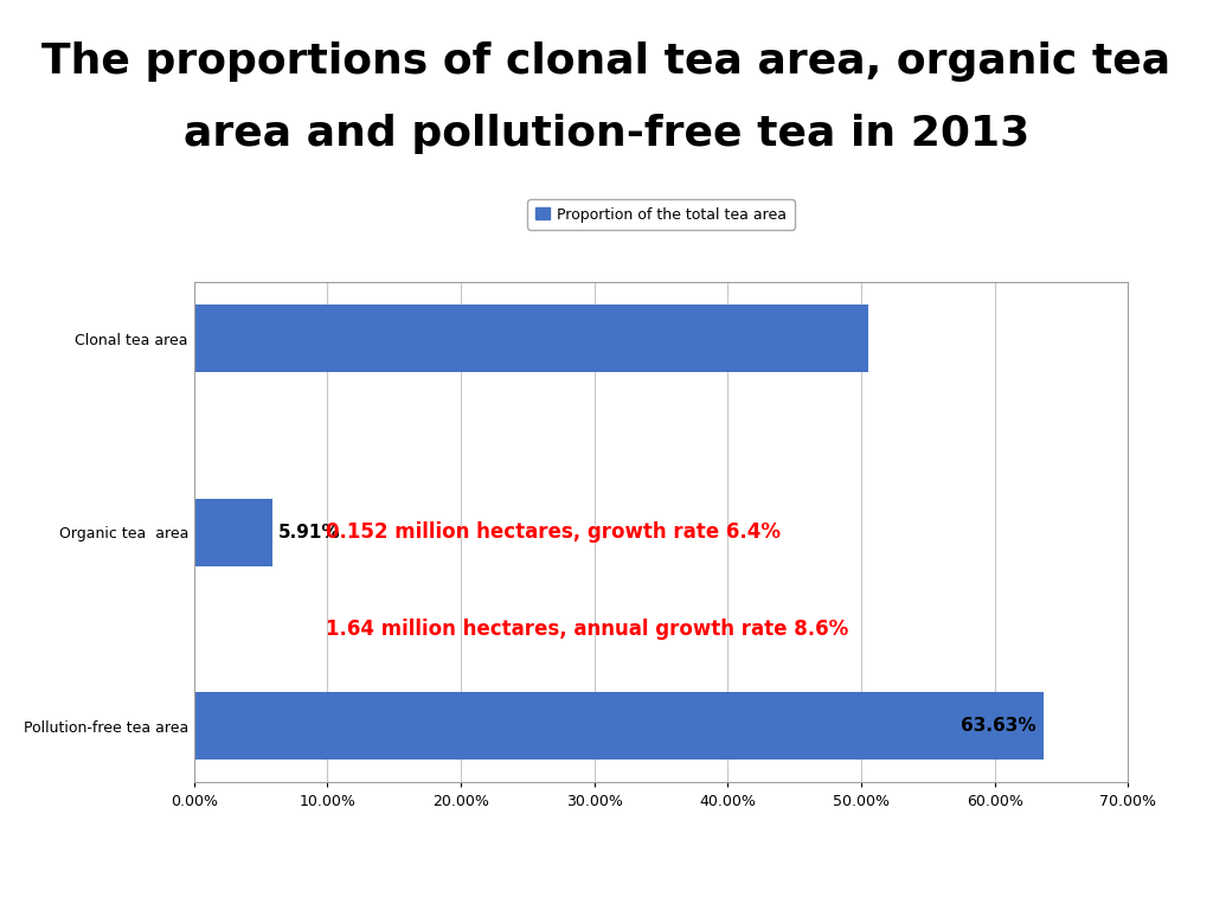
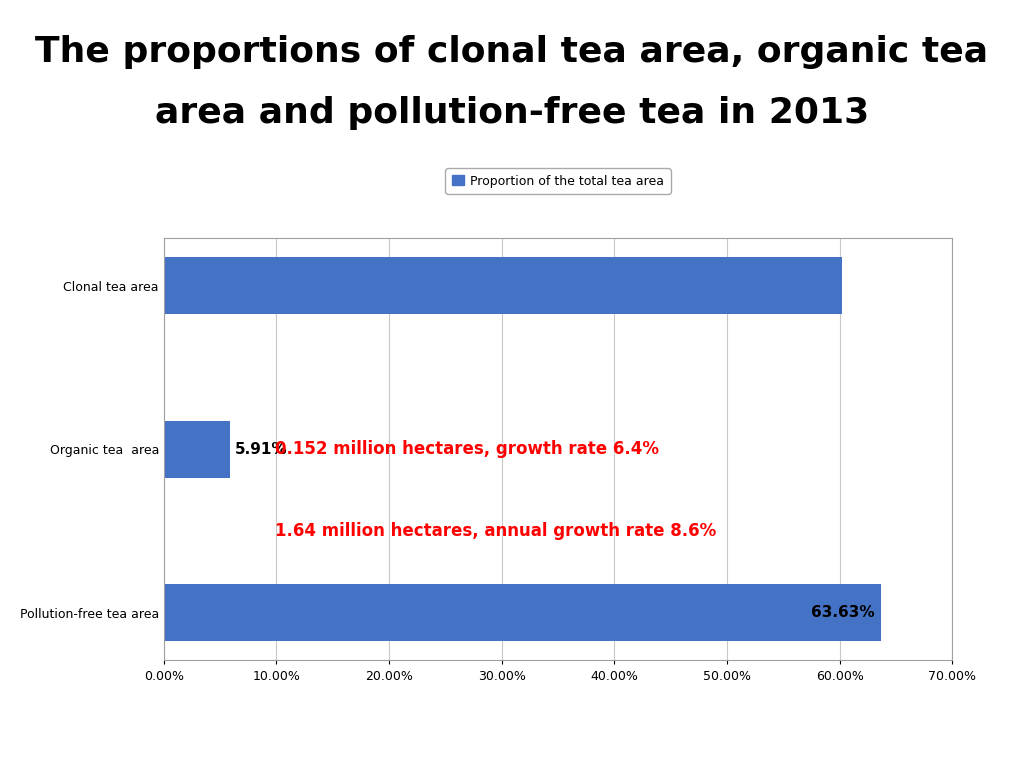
Clonal tea area: 50.5% -> 60.2%
